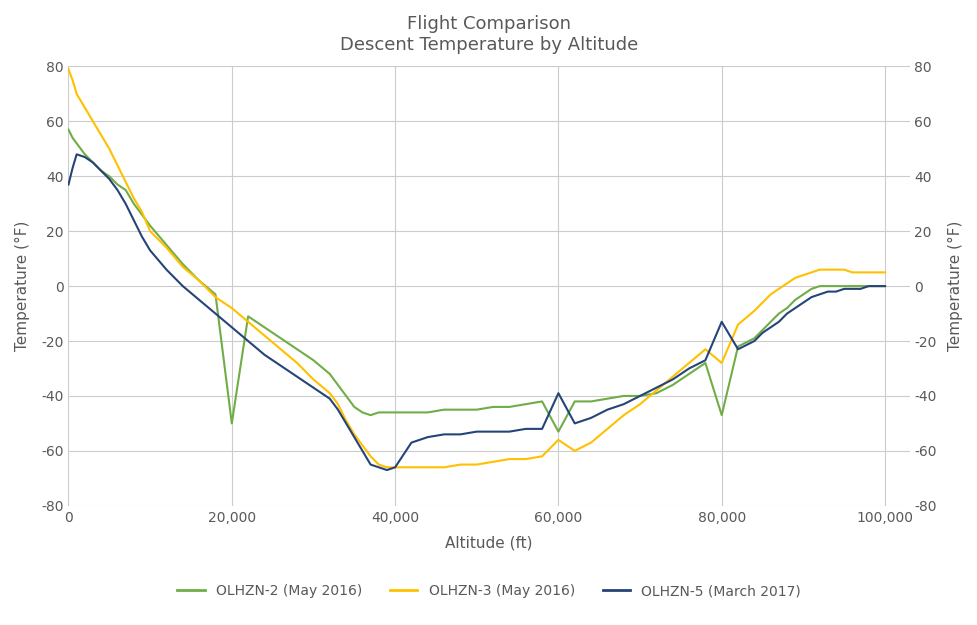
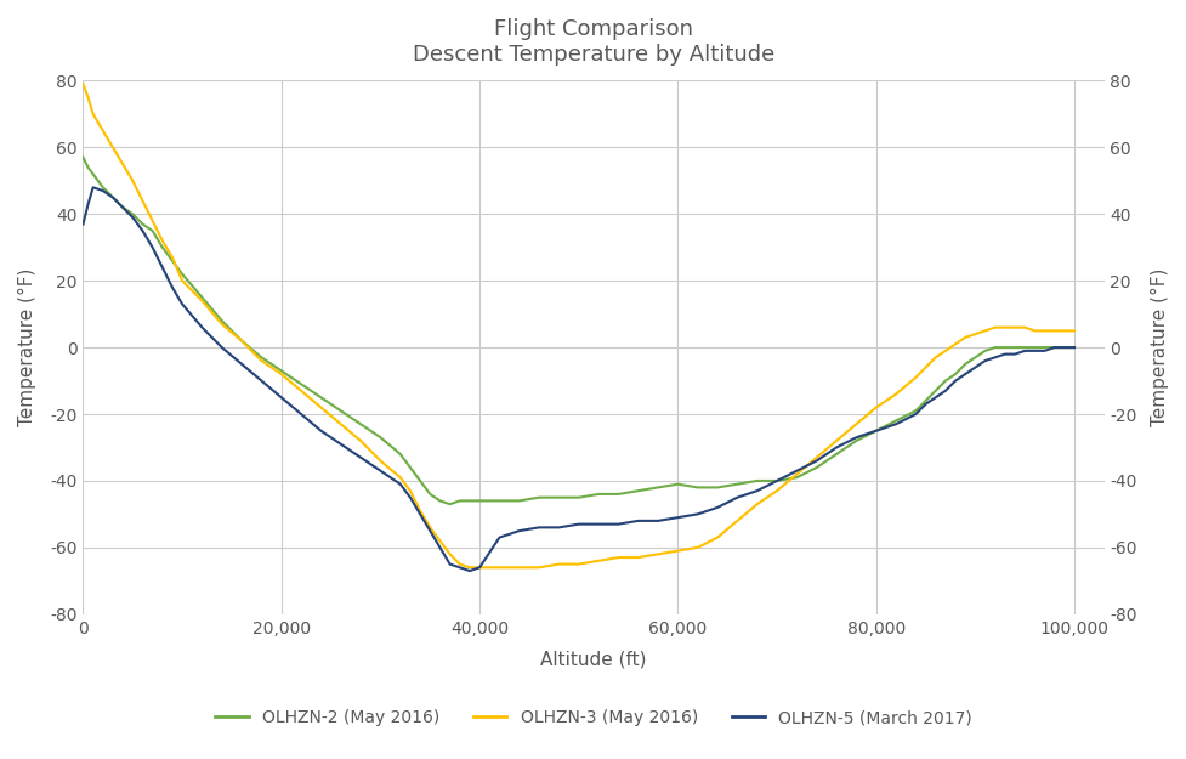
OLHZN-2 (May 2016)/20,000: -50 -> -7
OLHZN-2 (May 2016)/60,000: -53 -> -41
OLHZN-3 (May 2016)/60,000: -56 -> -61
OLHZN-5 (March 2017)/60,000: -39 -> -51
OLHZN-2 (May 2016)/80,000: -47 -> -25
OLHZN-3 (May 2016)/80,000: -28 -> -18
OLHZN-5 (March 2017)/80,000: -13 -> -25
